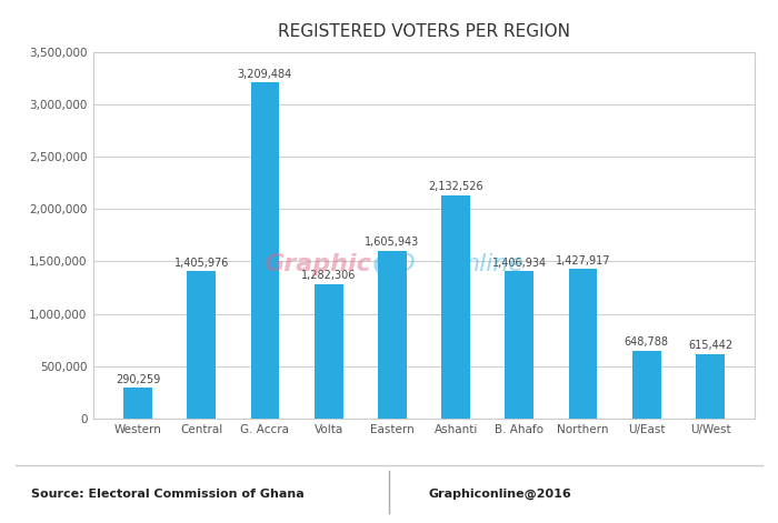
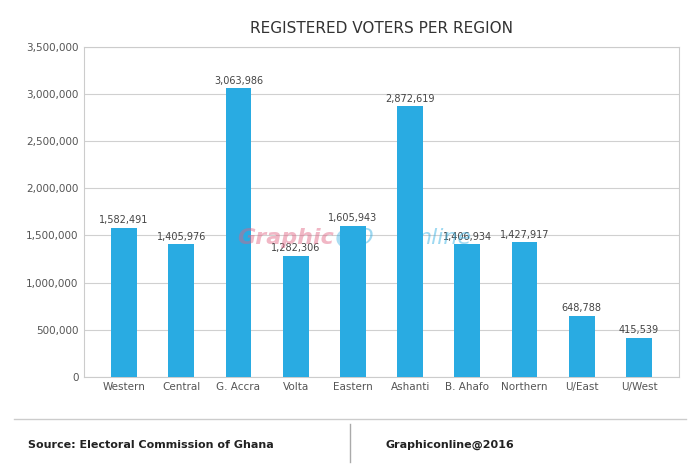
Western: 290,259 -> 1,582,491
G. Accra: 3,209,484 -> 3,063,986
Ashanti: 2,132,526 -> 2,872,619
U/West: 615,442 -> 415,539
